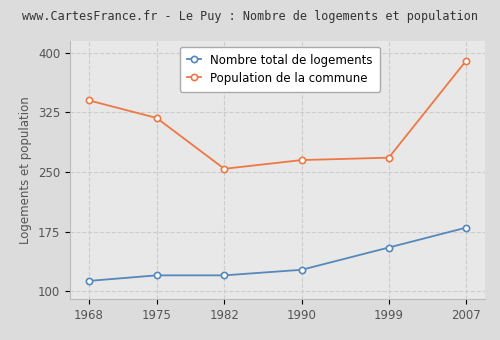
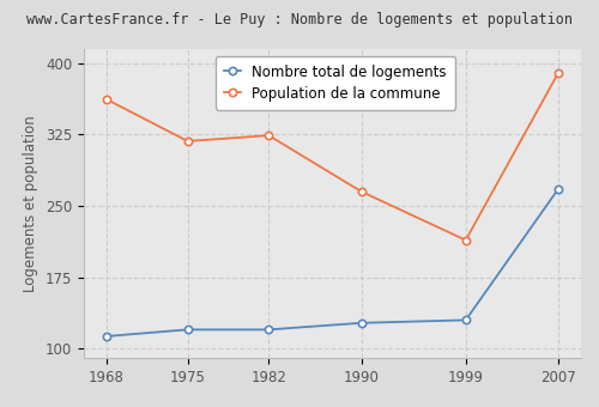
Population de la commune/1968: 340 -> 362
Population de la commune/1982: 254 -> 324
Nombre total de logements/1999: 155 -> 130
Population de la commune/1999: 268 -> 214
Nombre total de logements/2007: 180 -> 268
